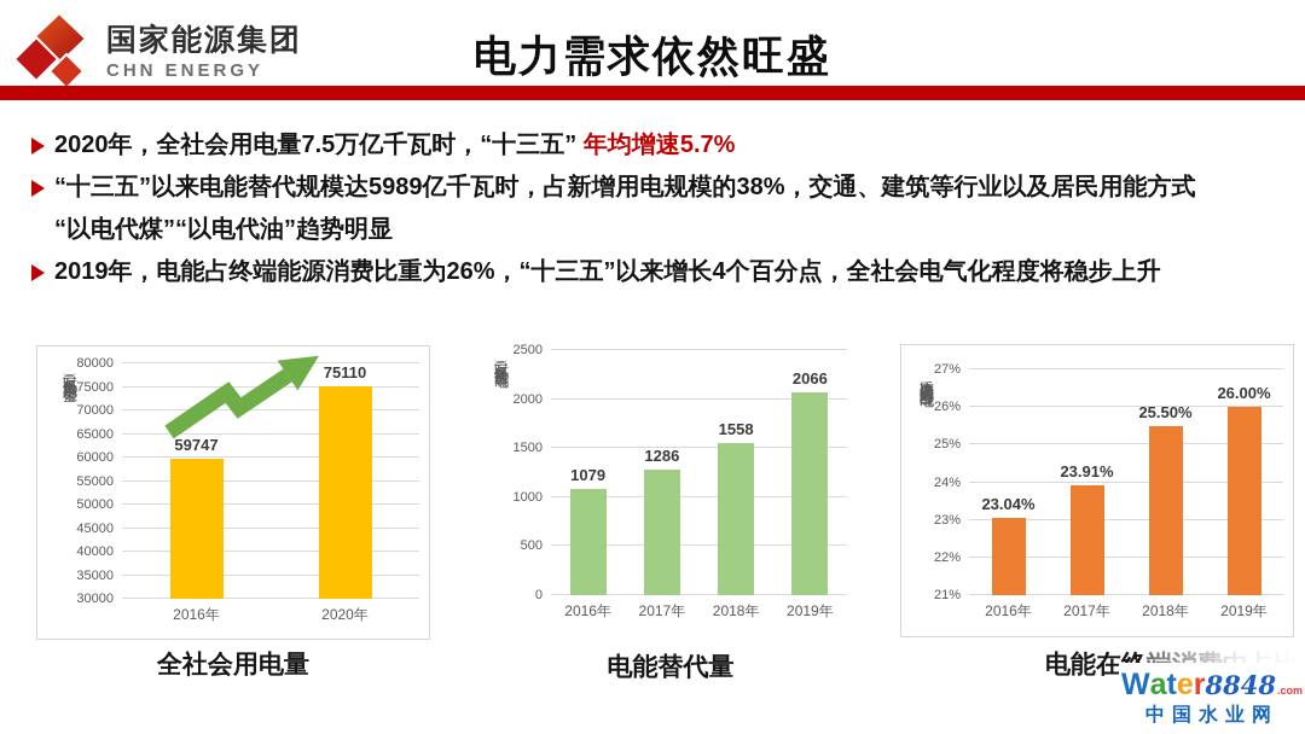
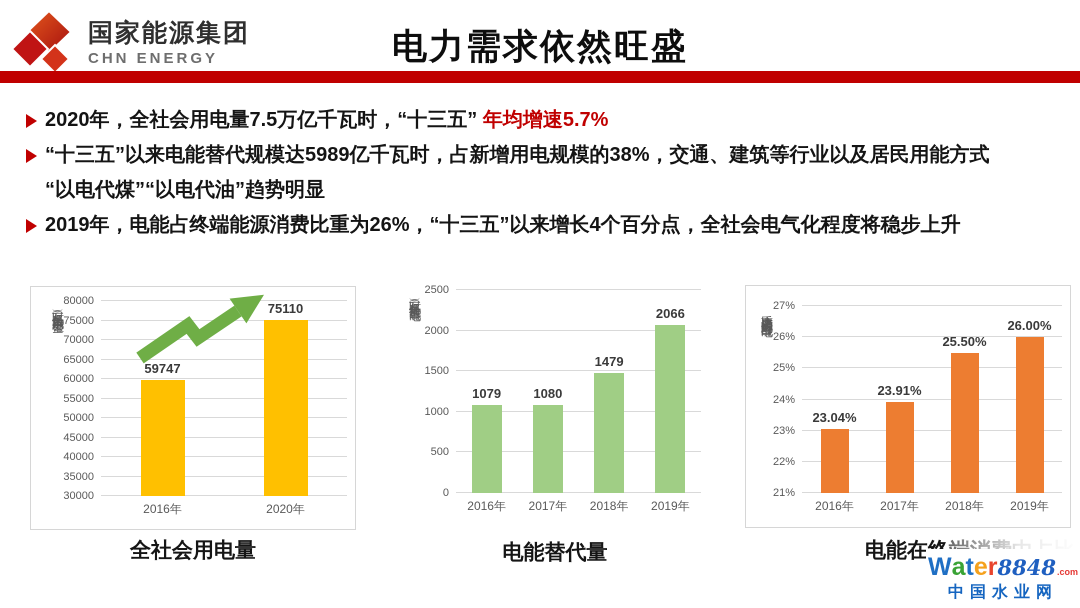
电能替代量/2017年: 1286 -> 1080
电能替代量/2018年: 1558 -> 1479
